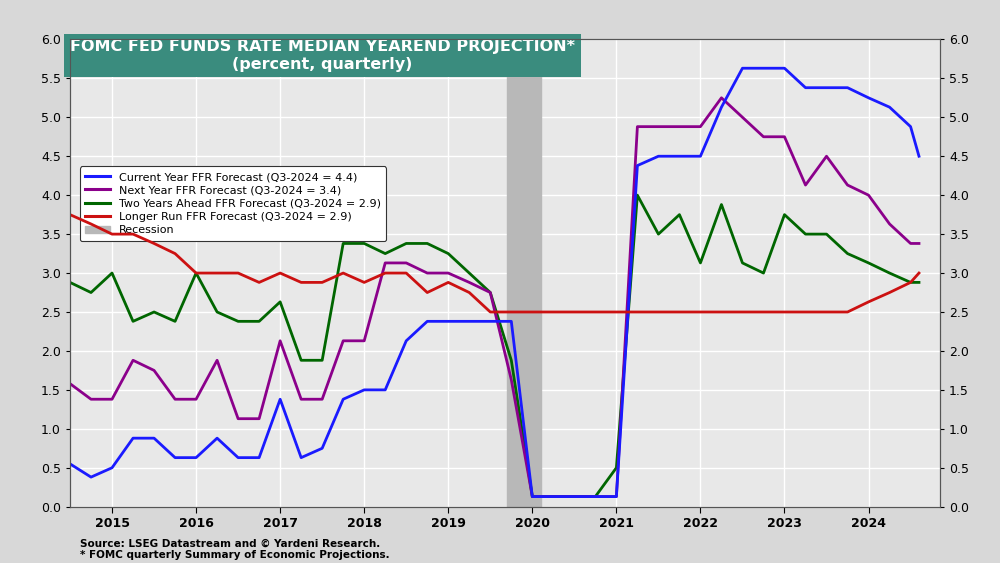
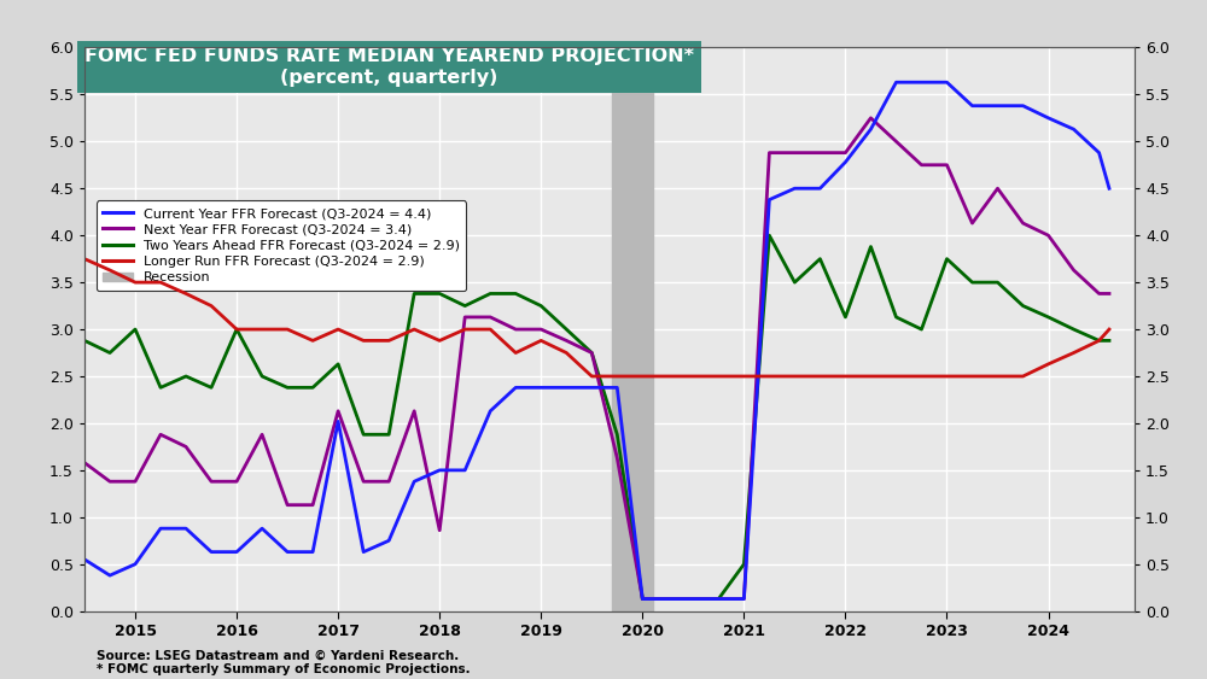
Current Year FFR Forecast (Q3-2024 = 4.4)/2017: 1.38 -> 2.02
Next Year FFR Forecast (Q3-2024 = 3.4)/2018: 2.13 -> 0.86
Current Year FFR Forecast (Q3-2024 = 4.4)/2022: 4.50 -> 4.78
